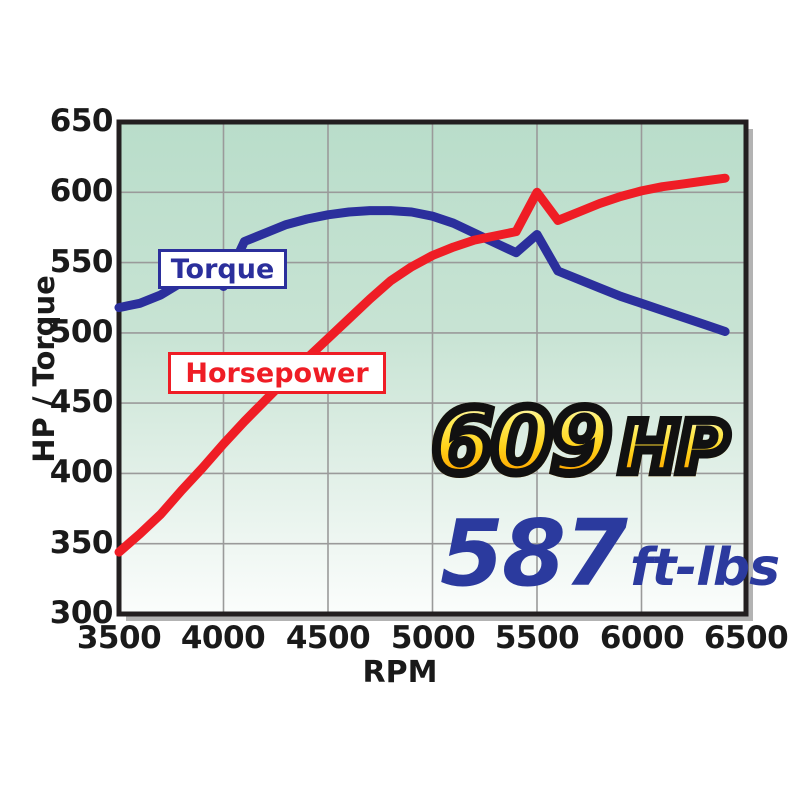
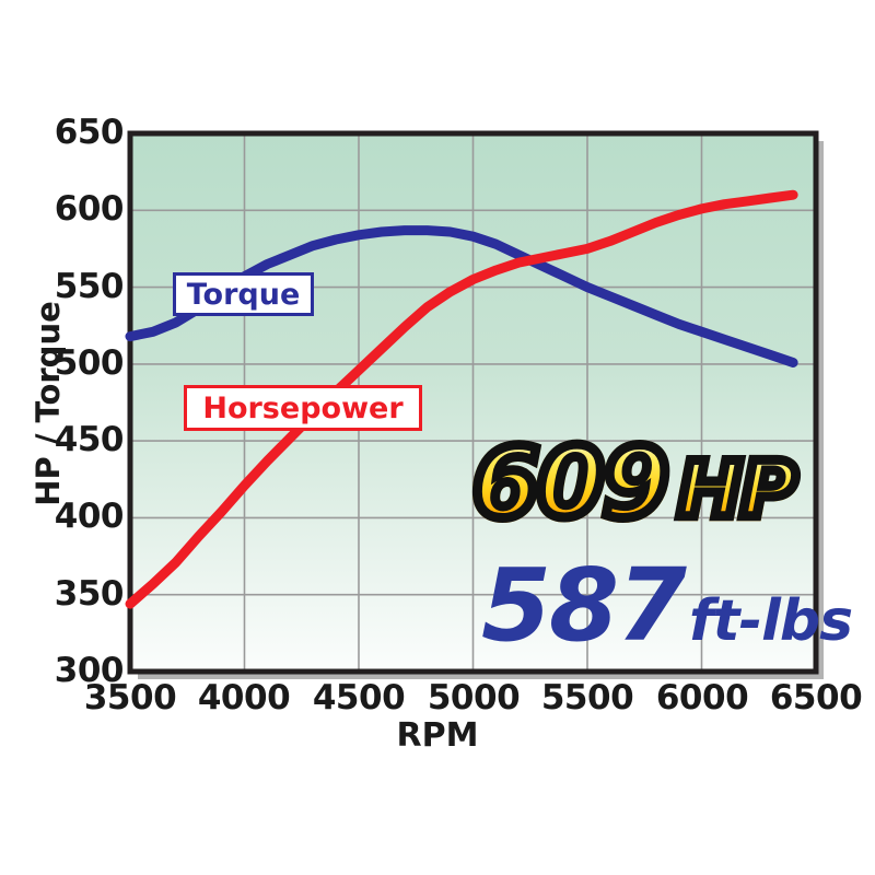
Torque/4000: 533 -> 557
Torque/5500: 570 -> 550
Horsepower/5500: 600 -> 575
